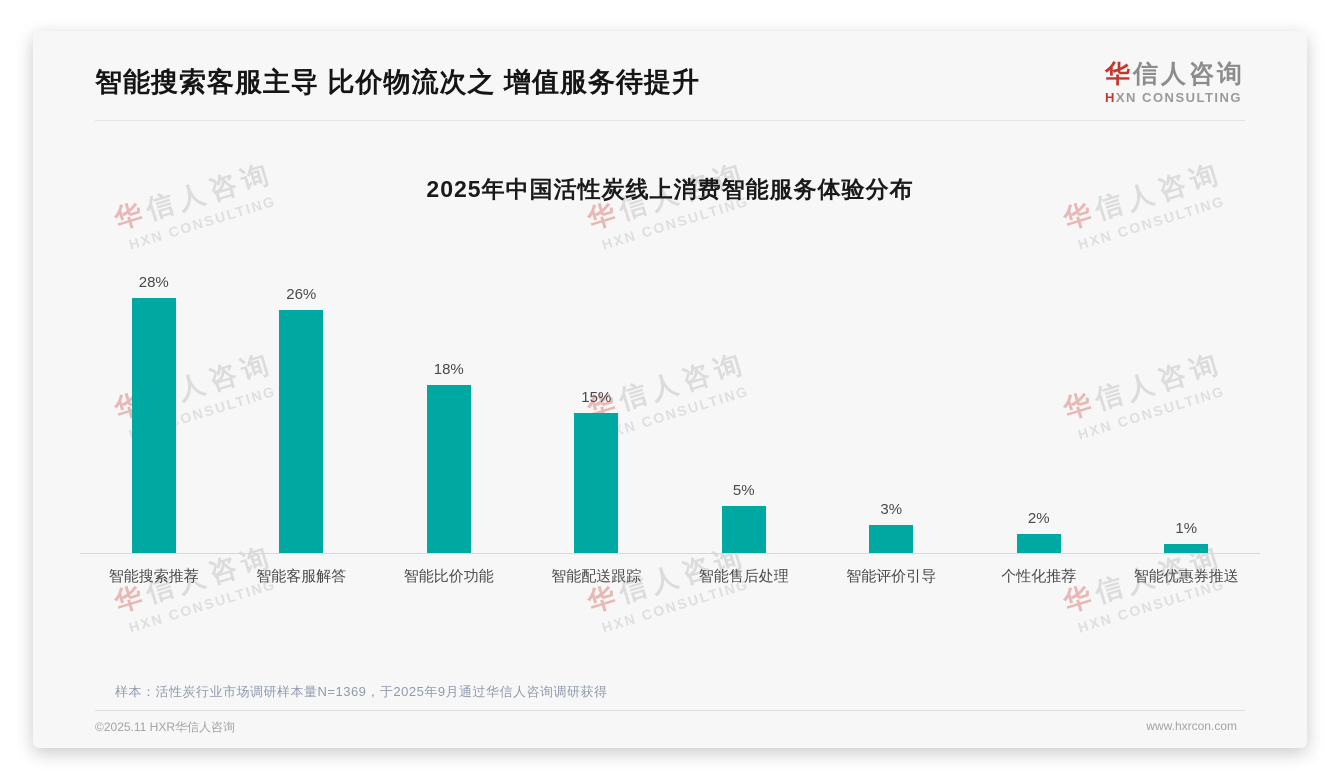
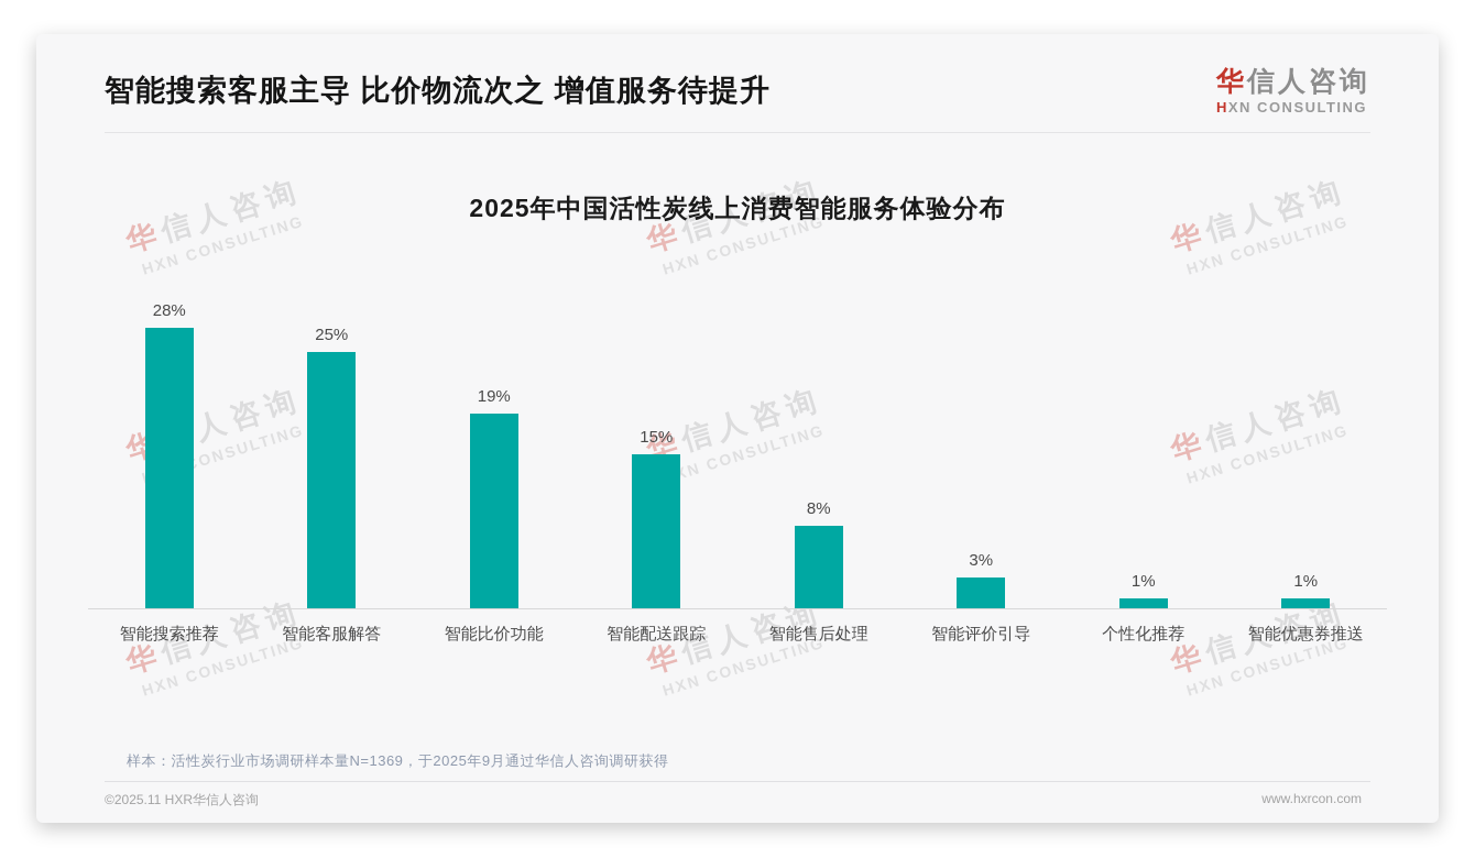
智能客服解答: 26% -> 25%
智能比价功能: 18% -> 19%
智能售后处理: 5% -> 8%
个性化推荐: 2% -> 1%
